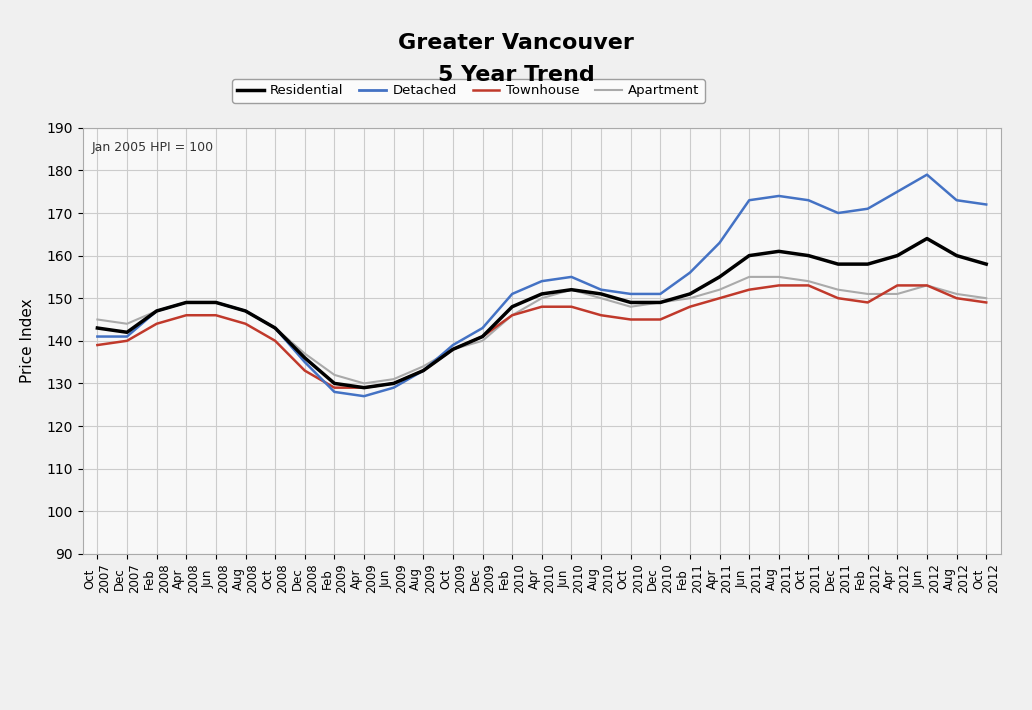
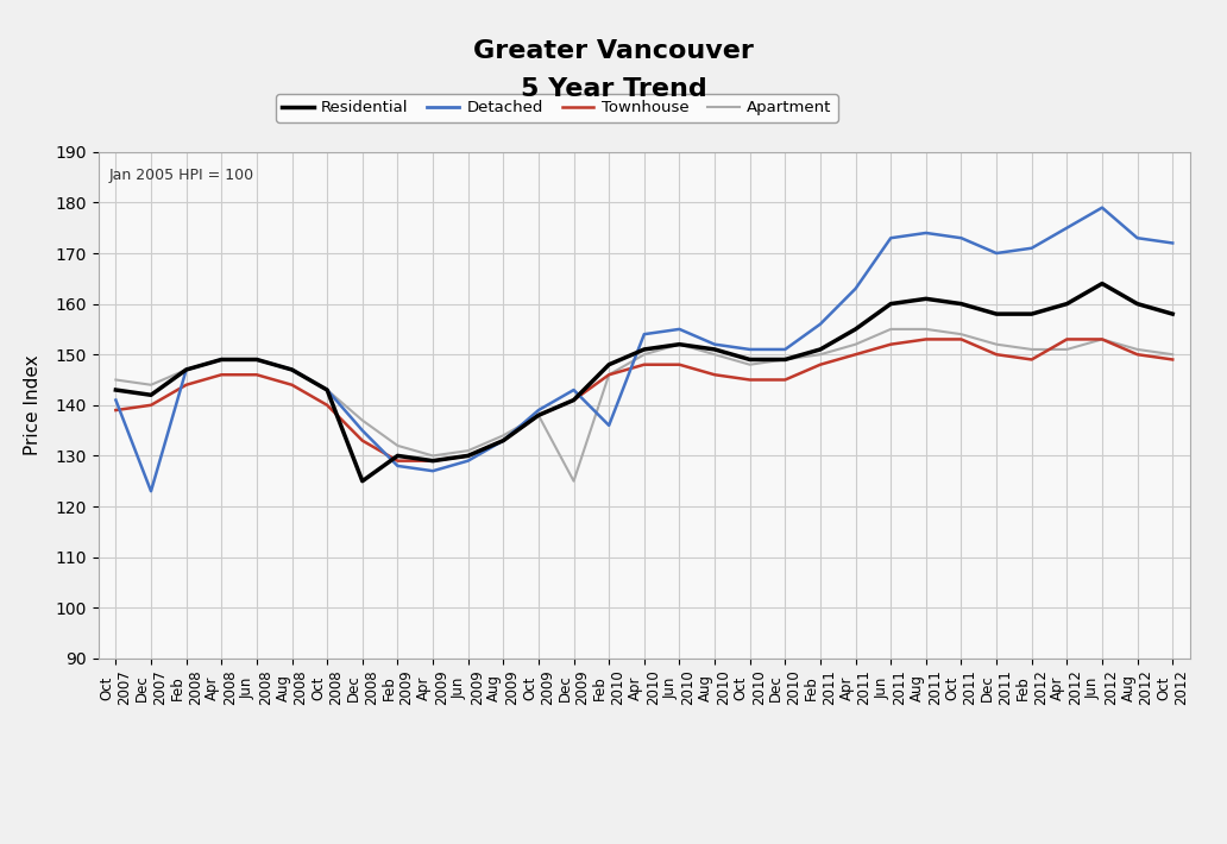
Detached/Dec 2007: 141 -> 123
Residential/Dec 2008: 136 -> 125
Apartment/Dec 2009: 140 -> 125
Detached/Feb 2010: 151 -> 136
